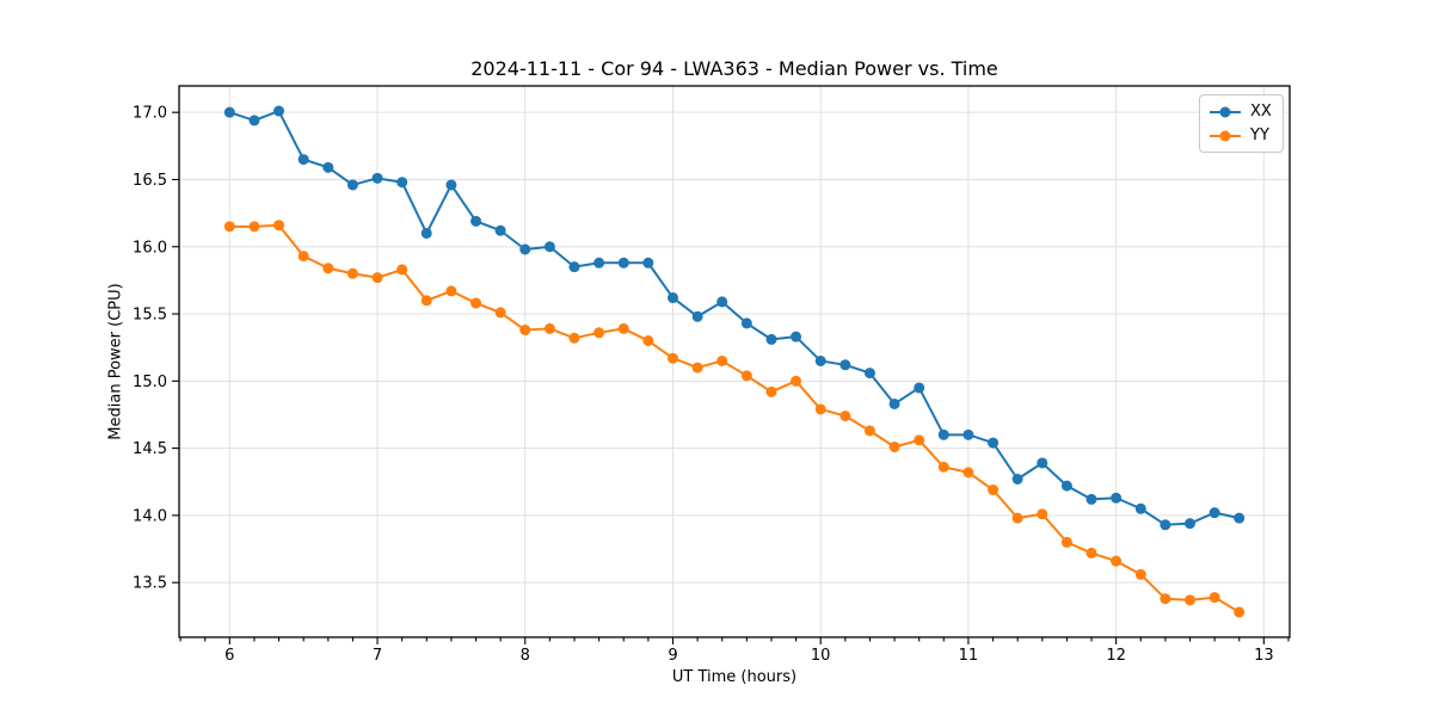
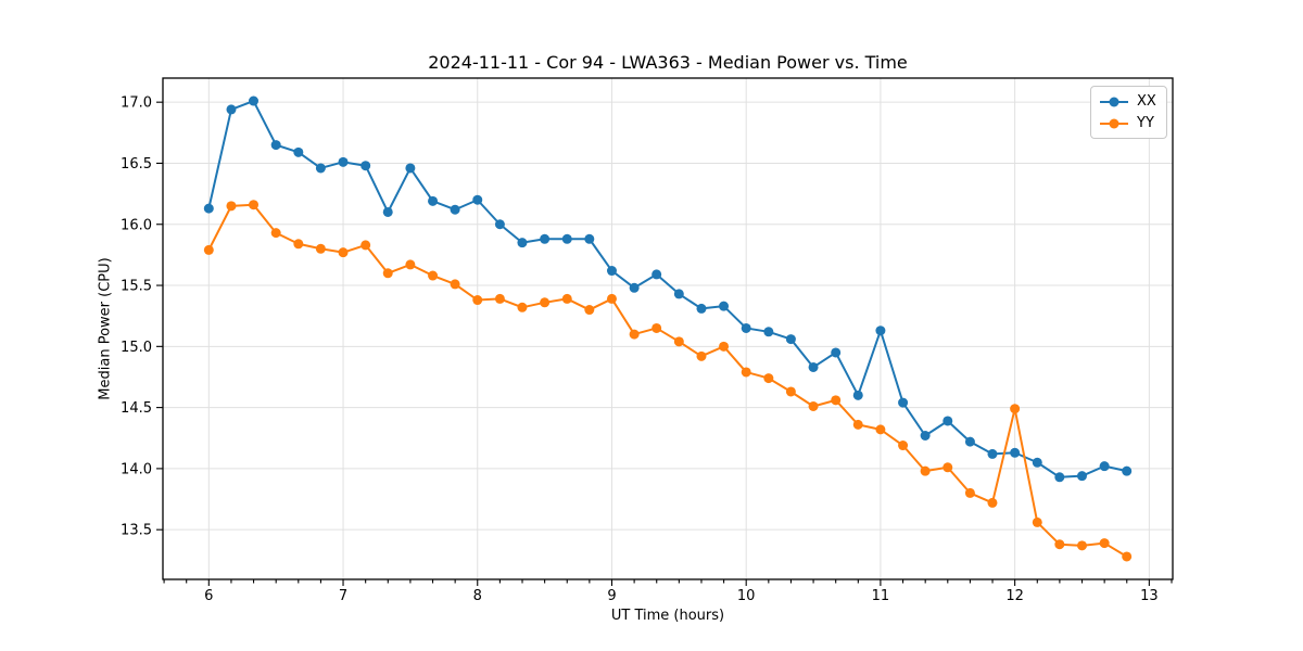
XX/6: 17.00 -> 16.13
YY/6: 16.15 -> 15.79
XX/8: 15.98 -> 16.20
YY/9: 15.17 -> 15.39
XX/11: 14.60 -> 15.13
YY/12: 13.66 -> 14.49
